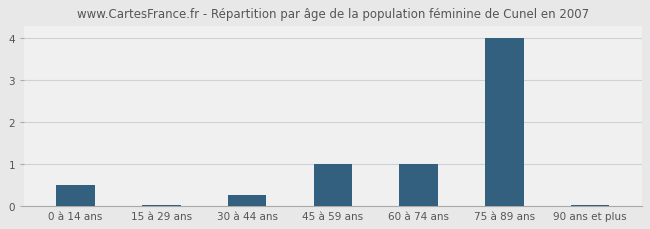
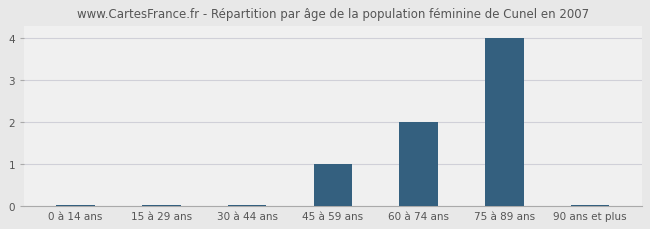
0 à 14 ans: 0.50 -> 0.03
30 à 44 ans: 0.25 -> 0.03
60 à 74 ans: 1.00 -> 2.00
